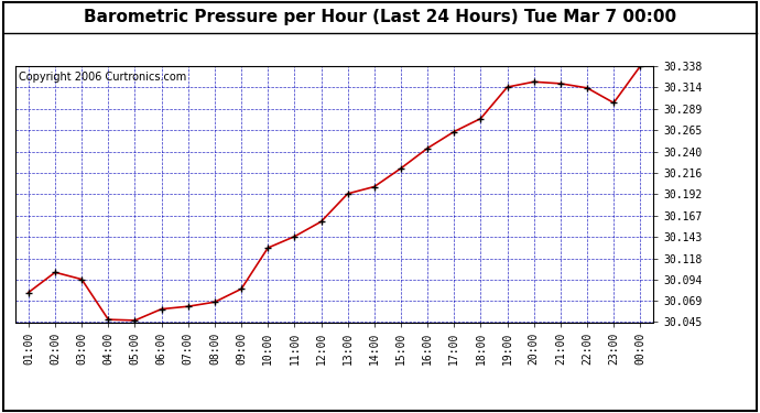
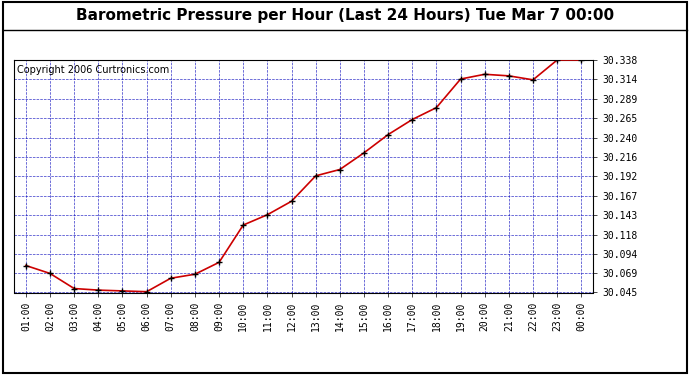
02:00: 30.102 -> 30.069
03:00: 30.094 -> 30.050
06:00: 30.060 -> 30.046
23:00: 30.296 -> 30.338
